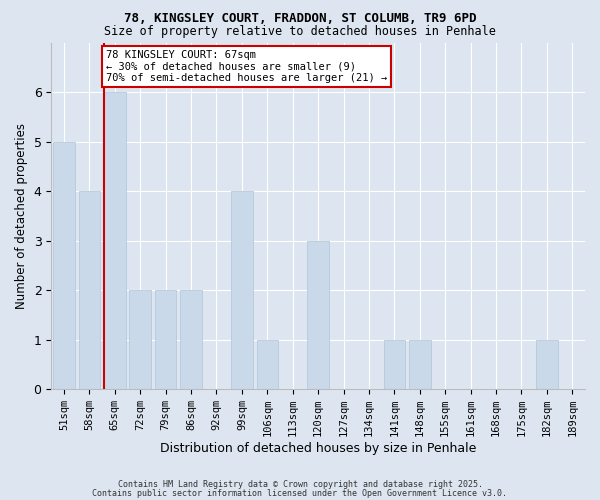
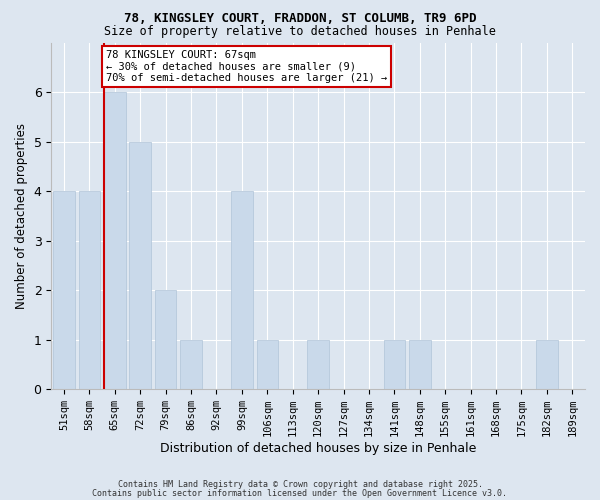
51sqm: 5 -> 4
72sqm: 2 -> 5
86sqm: 2 -> 1
120sqm: 3 -> 1
